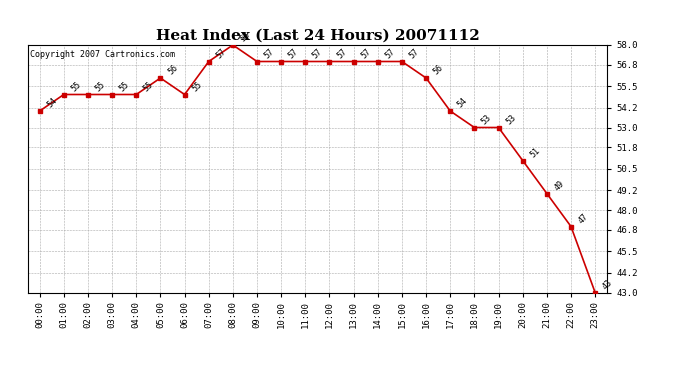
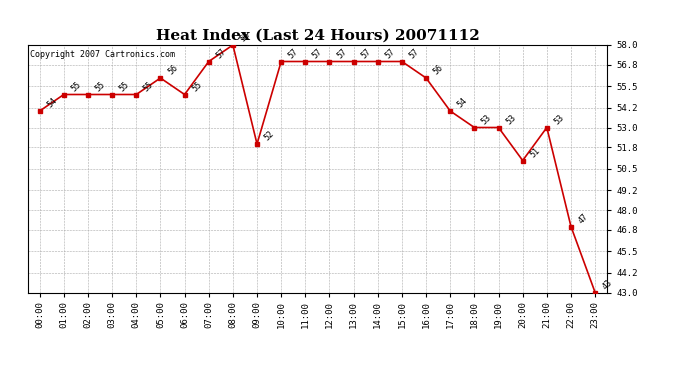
09:00: 57 -> 52
21:00: 49 -> 53
